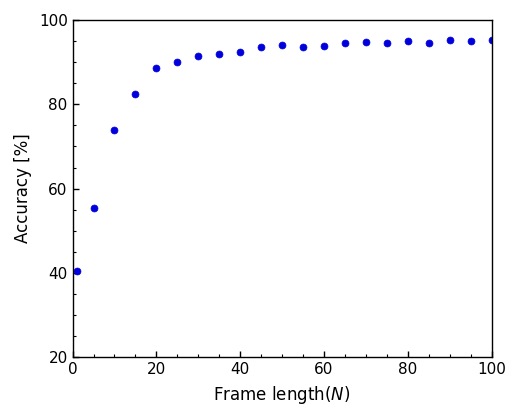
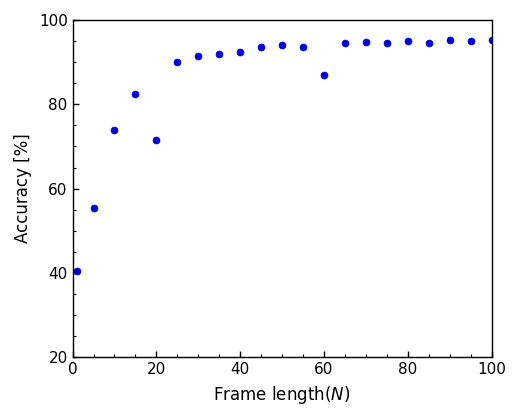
20: 88.5 -> 71.5
60: 93.8 -> 87.0
